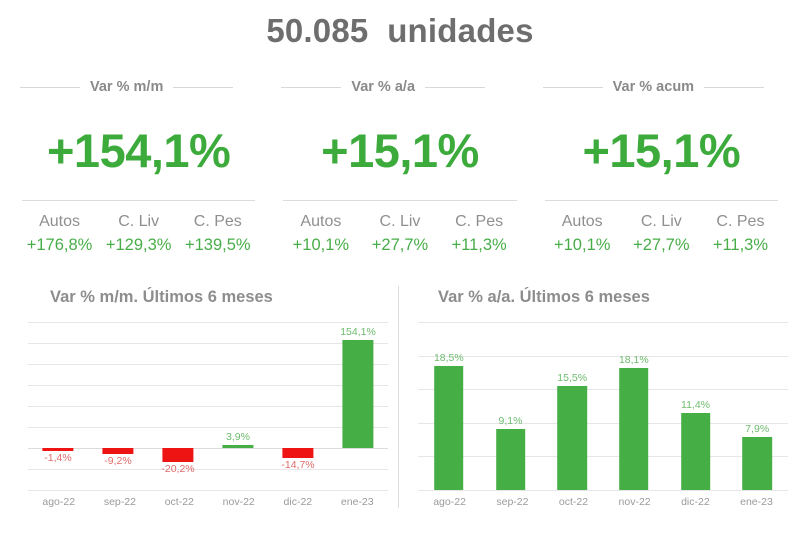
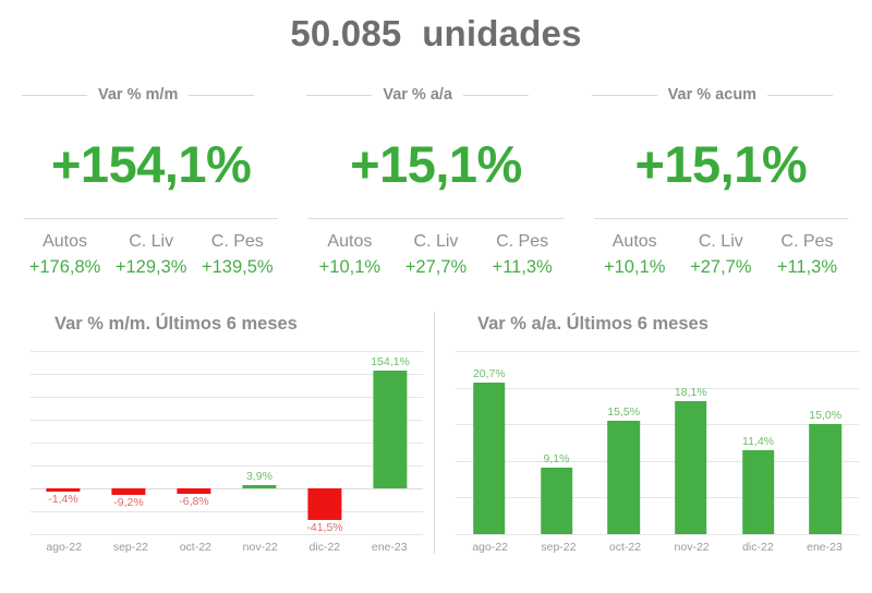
Var % m/m. Últimos 6 meses/oct-22: -20,2% -> -6,8%
Var % m/m. Últimos 6 meses/dic-22: -14,7% -> -41,5%
Var % a/a. Últimos 6 meses/ago-22: 18,5% -> 20,7%
Var % a/a. Últimos 6 meses/ene-23: 7,9% -> 15,0%
